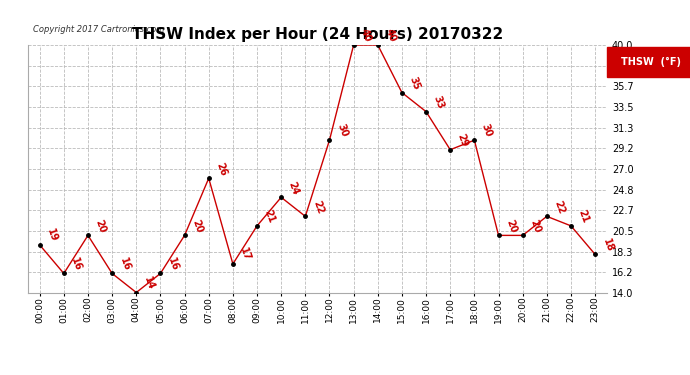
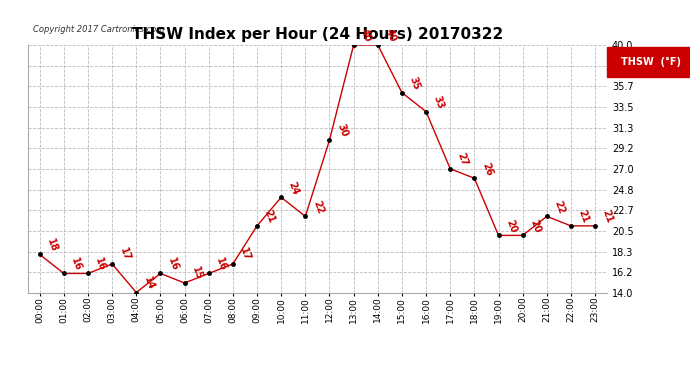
00:00: 19 -> 18
02:00: 20 -> 16
03:00: 16 -> 17
06:00: 20 -> 15
07:00: 26 -> 16
17:00: 29 -> 27
18:00: 30 -> 26
23:00: 18 -> 21
